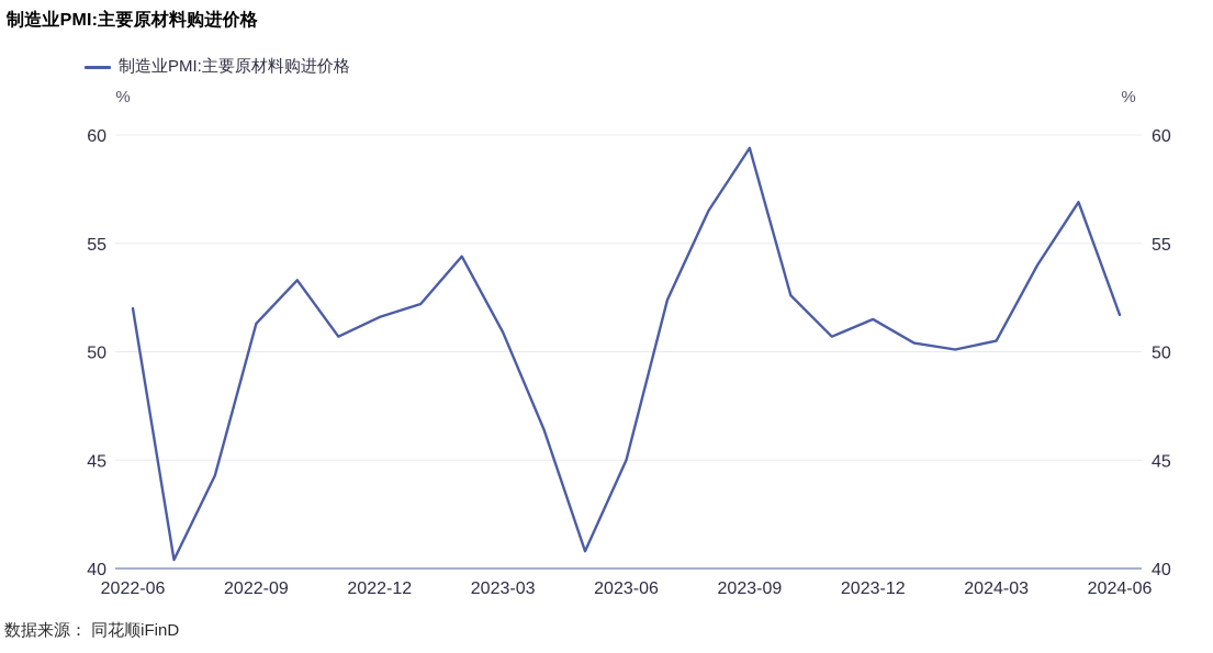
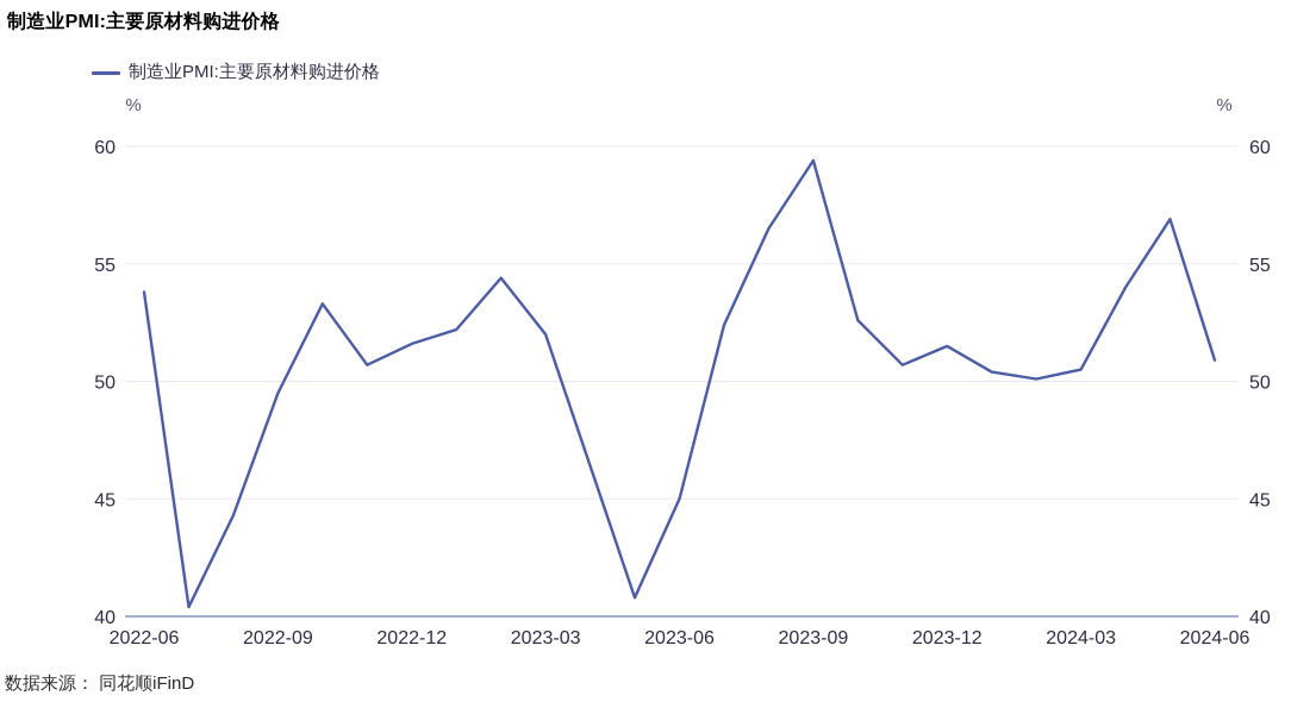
2022-06: 52.0 -> 53.8
2022-09: 51.3 -> 49.5
2023-03: 50.9 -> 52.0
2024-06: 51.7 -> 50.9
